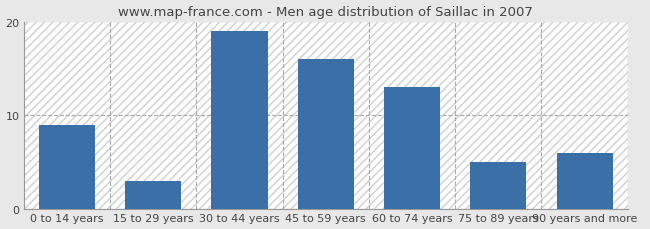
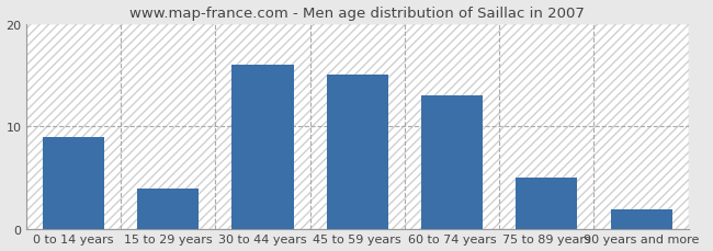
15 to 29 years: 3 -> 4
30 to 44 years: 19 -> 16
45 to 59 years: 16 -> 15
90 years and more: 6 -> 2
